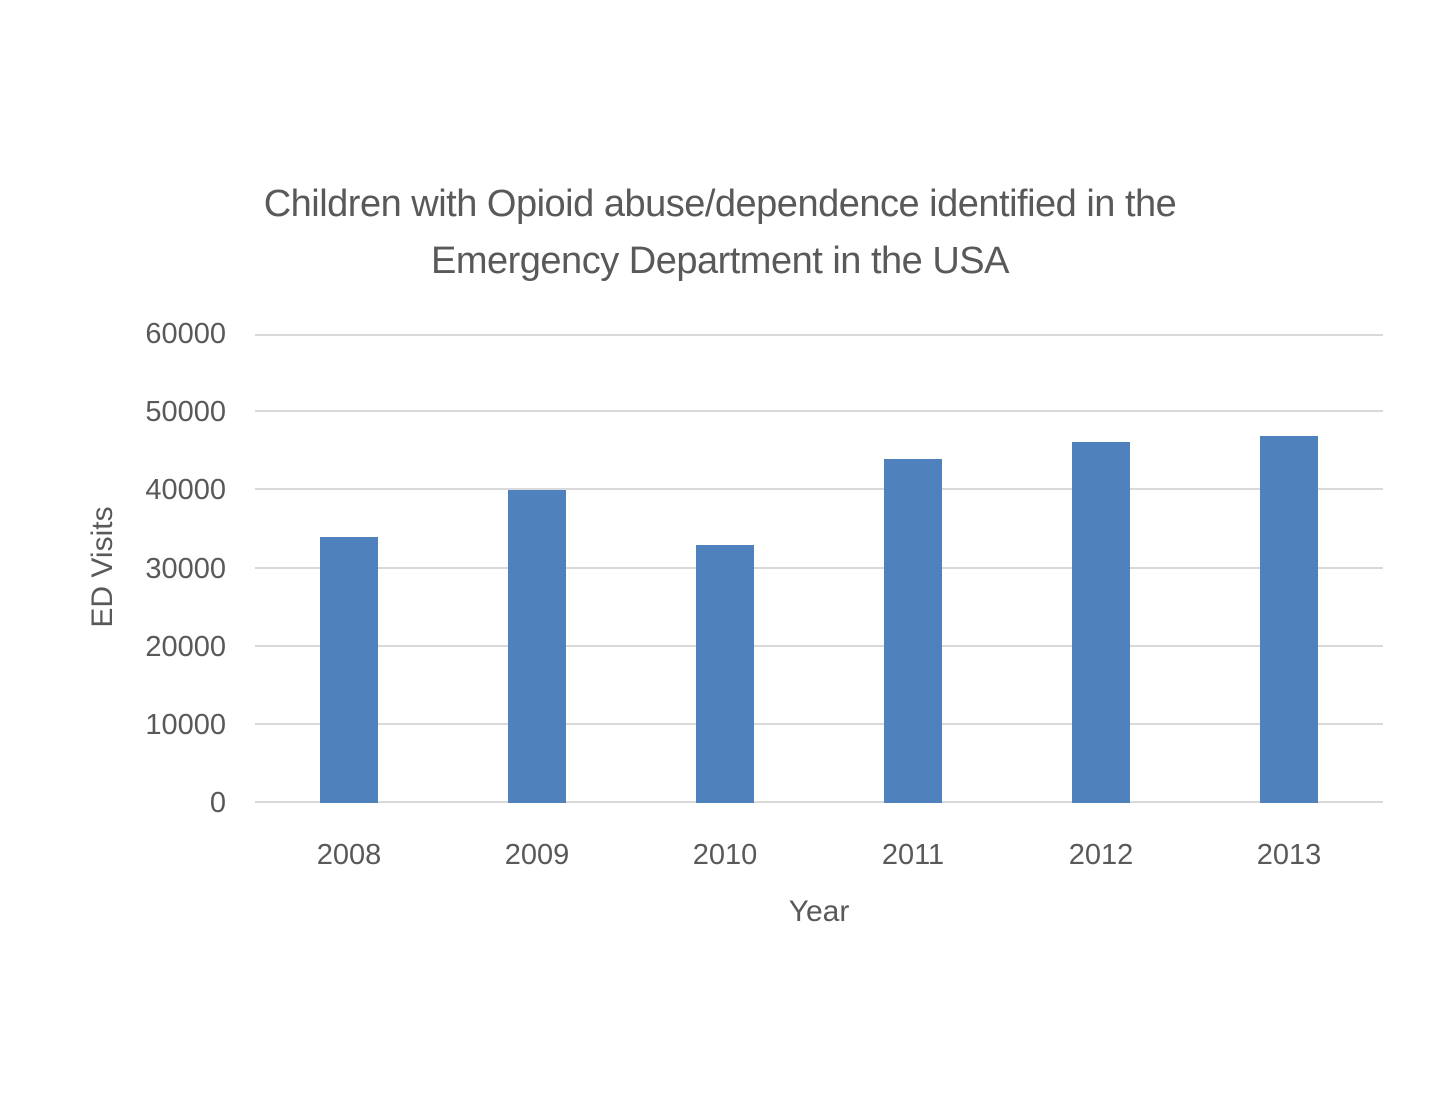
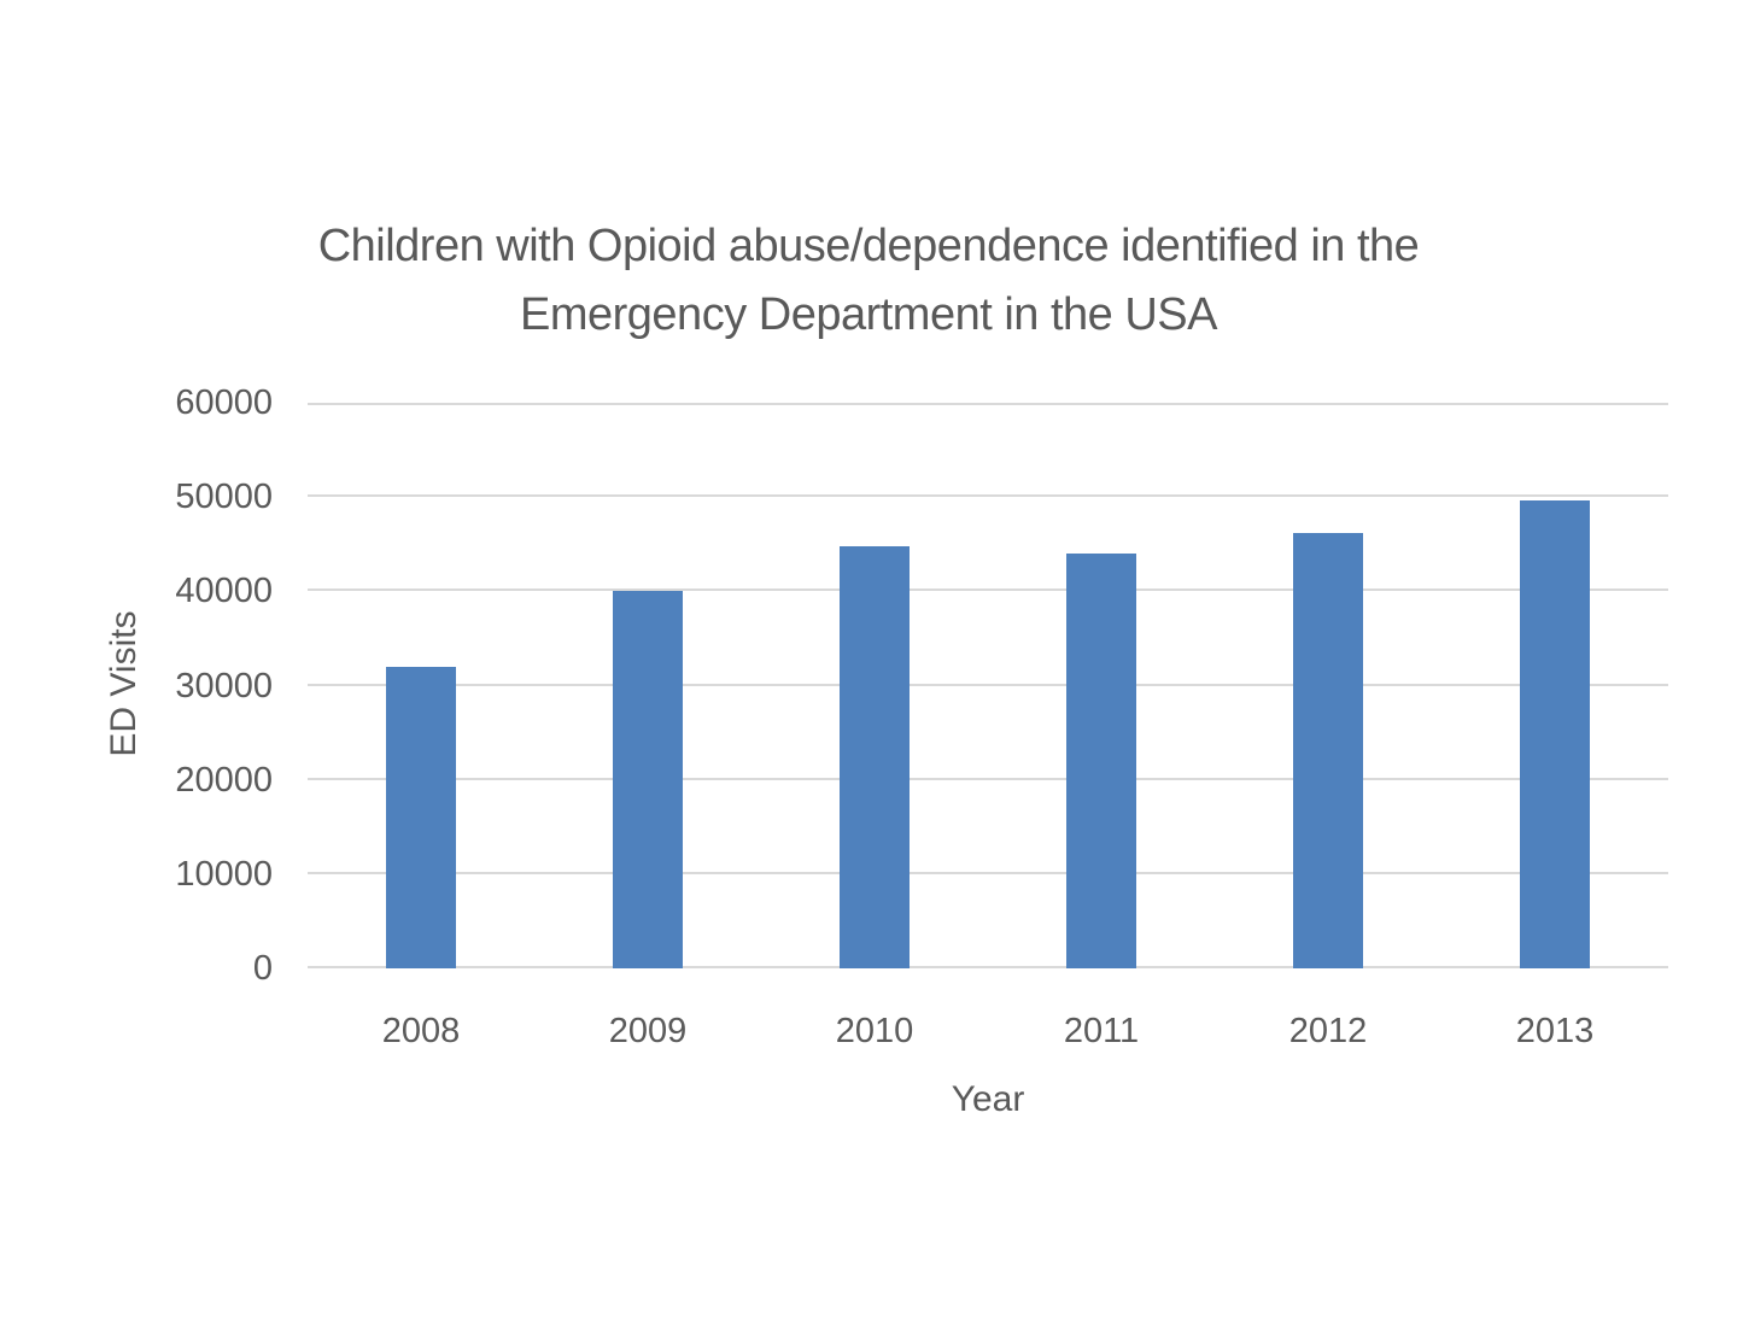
2008: 34000 -> 32000
2010: 33000 -> 45000
2013: 47000 -> 50000
